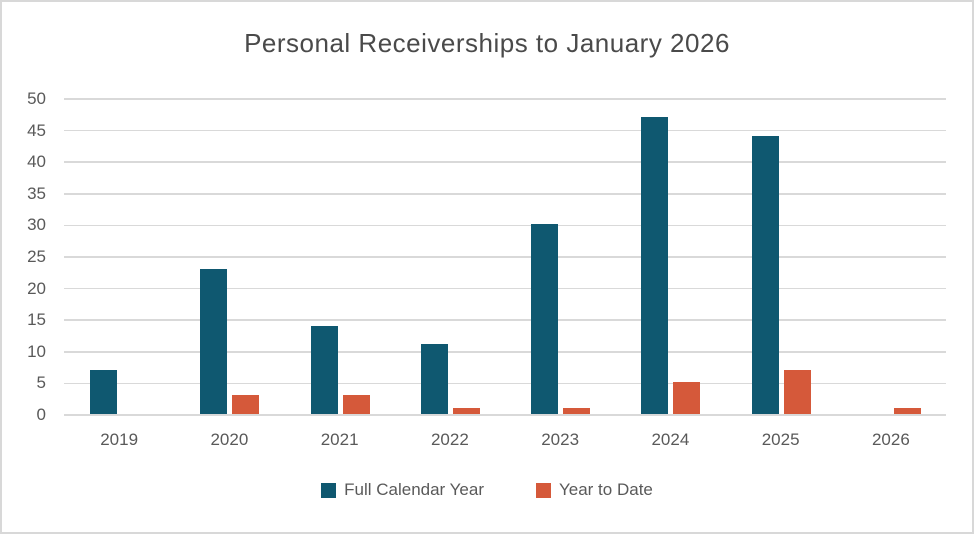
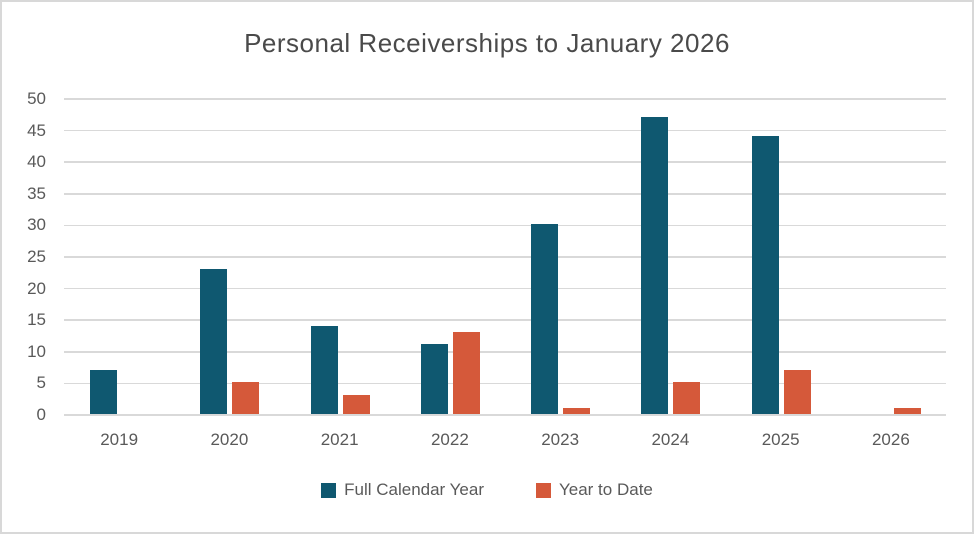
Year to Date/2020: 3 -> 5
Year to Date/2022: 1 -> 13
